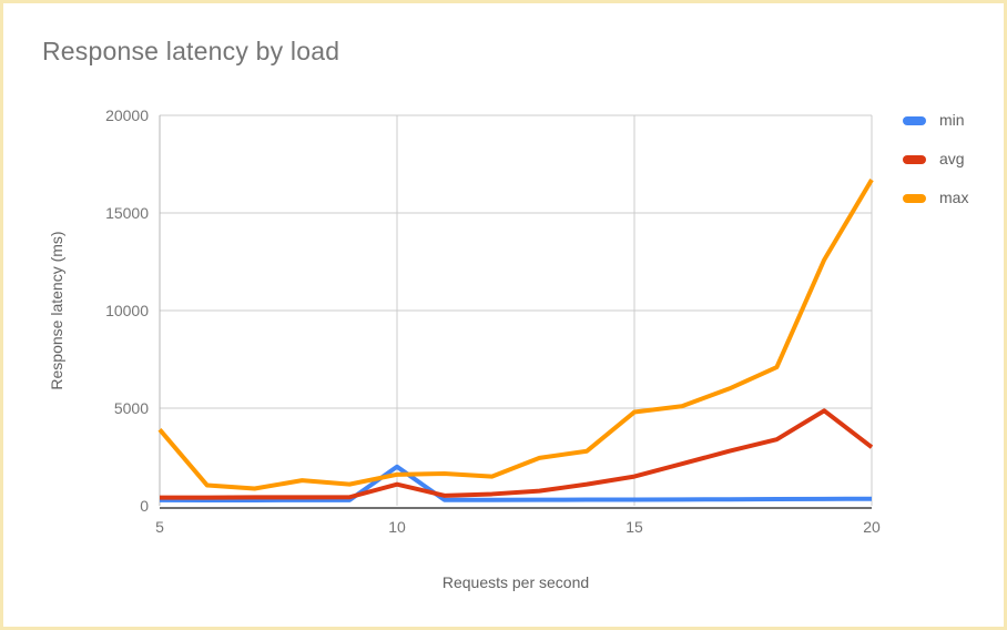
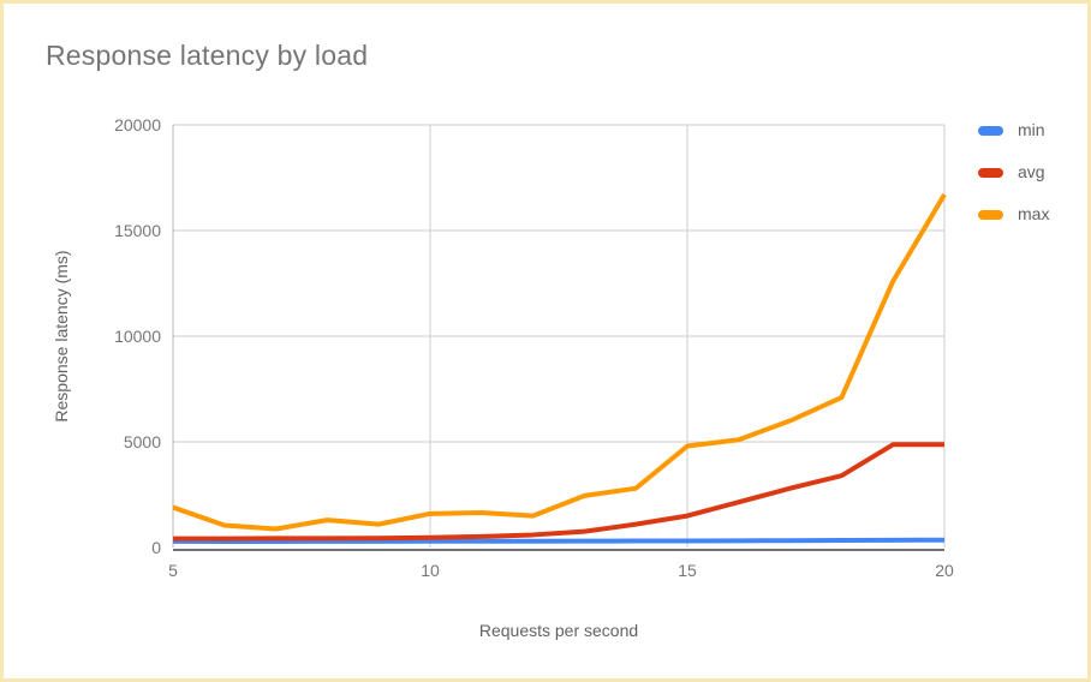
max/5: 3900 -> 1900
min/10: 2000 -> 300
avg/10: 1100 -> 500
avg/20: 3000 -> 4900
